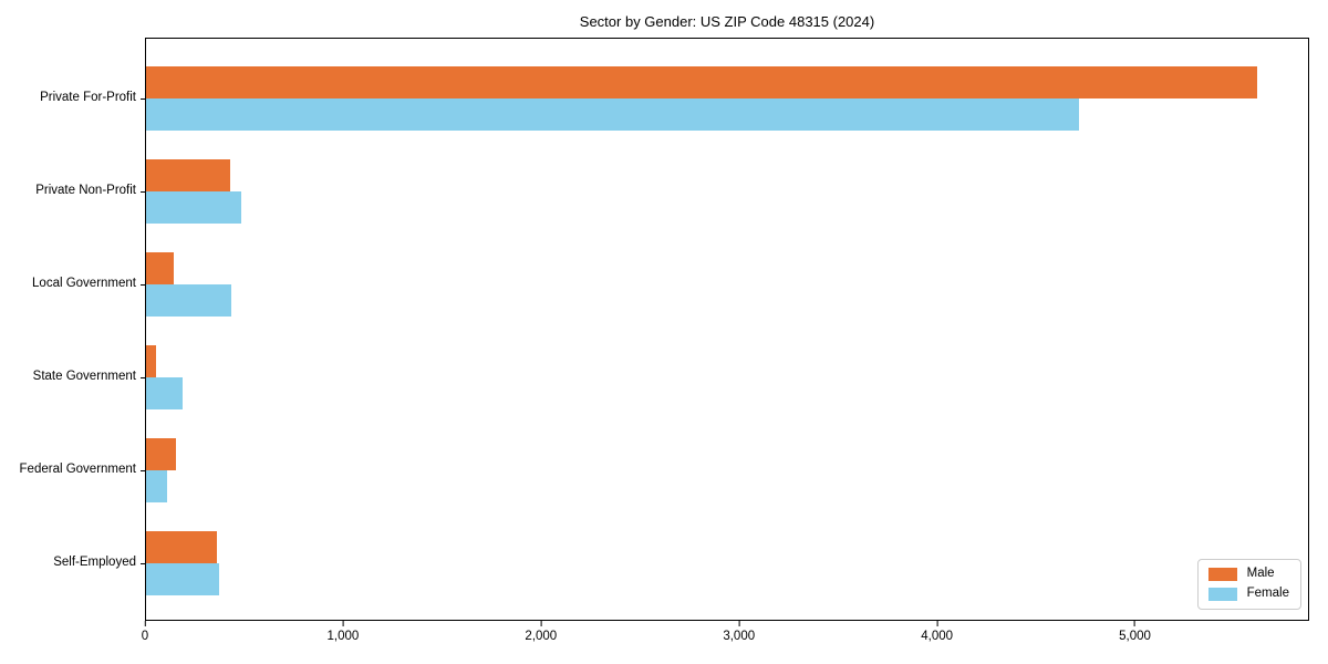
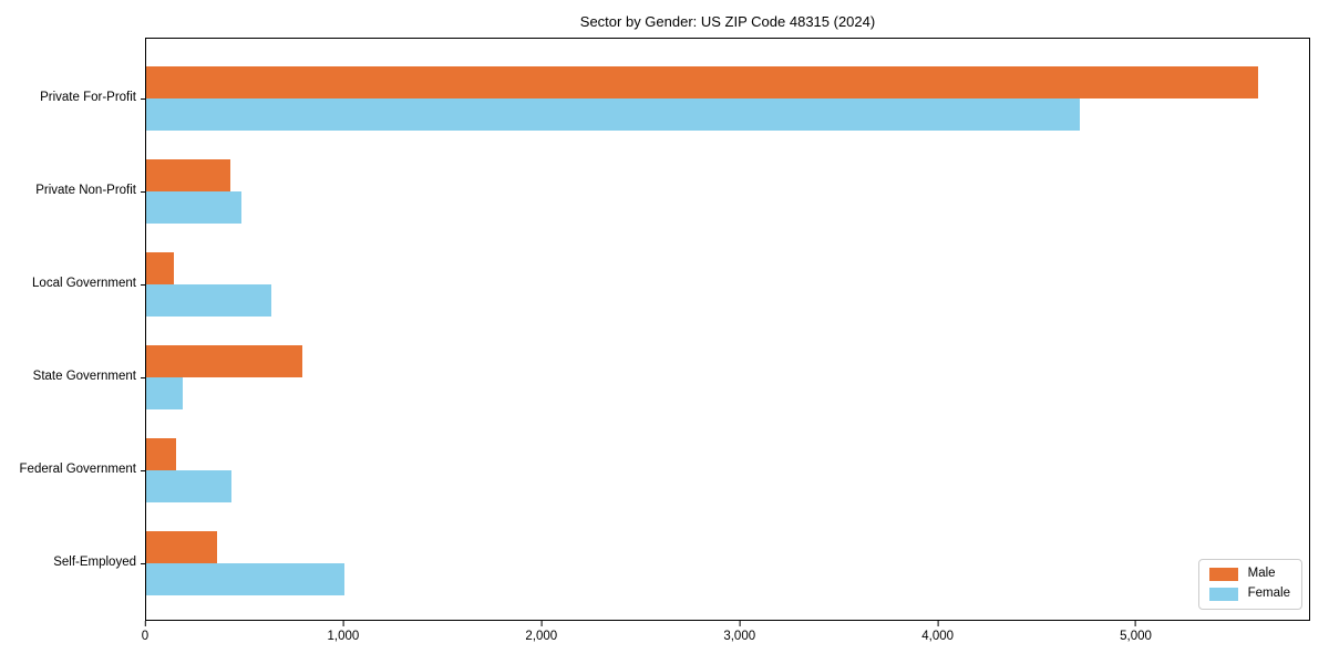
Female/Local Government: 430 -> 630
Male/State Government: 50 -> 790
Female/Federal Government: 100 -> 430
Female/Self-Employed: 370 -> 1000
